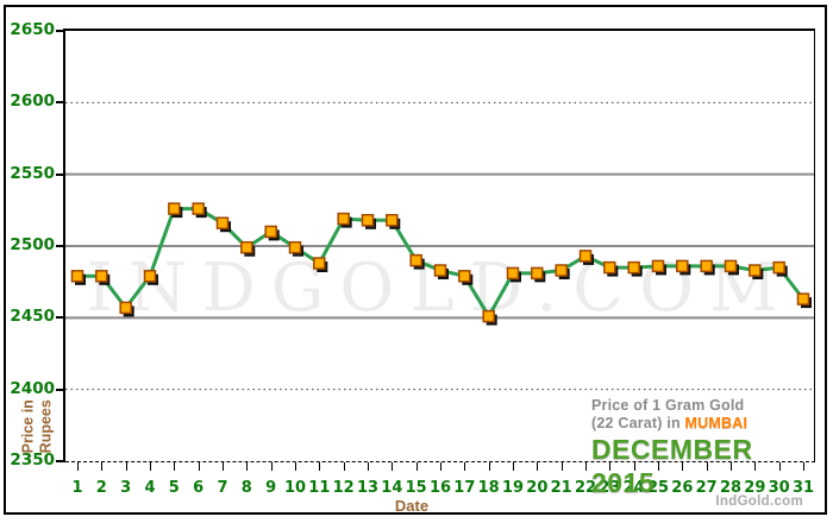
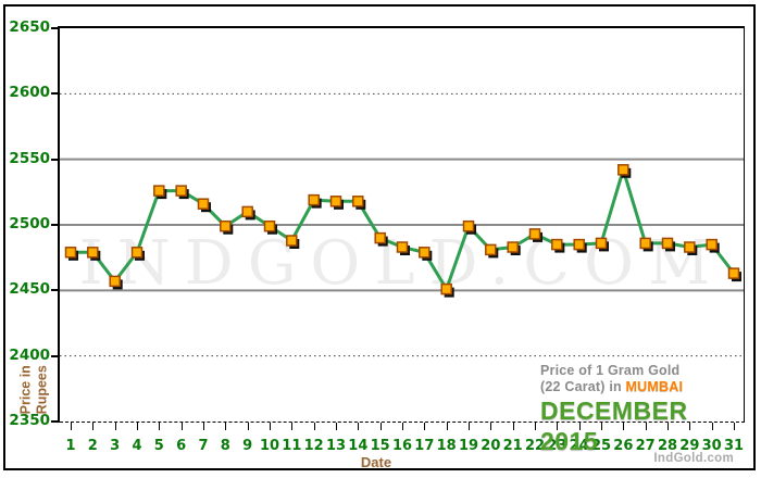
19: 2481 -> 2499
26: 2486 -> 2542
